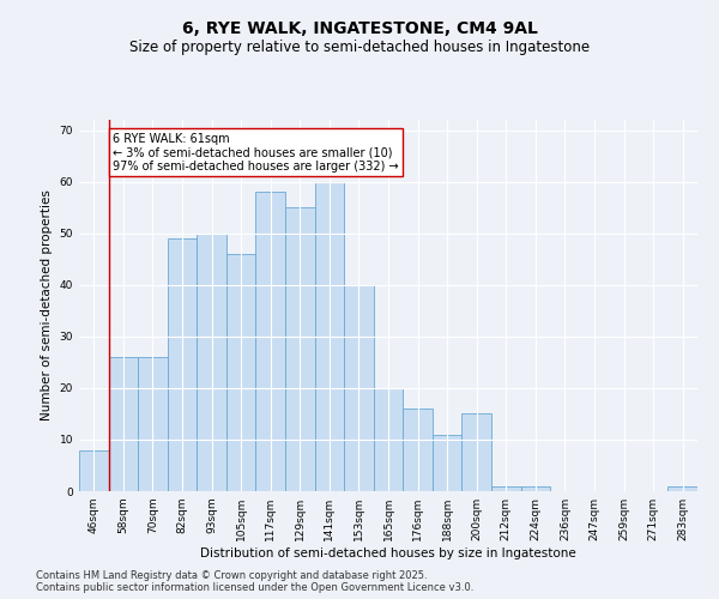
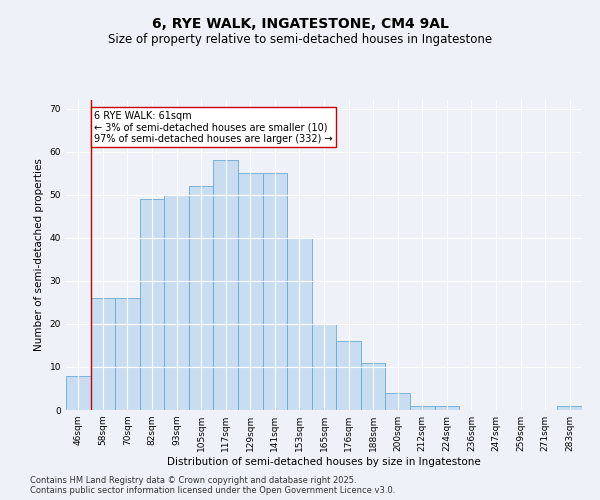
105sqm: 46 -> 52
141sqm: 60 -> 55
200sqm: 15 -> 4
